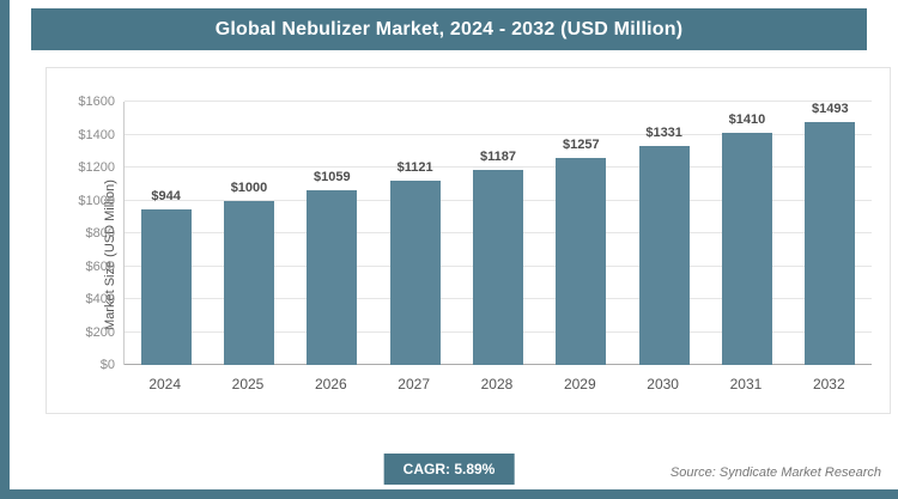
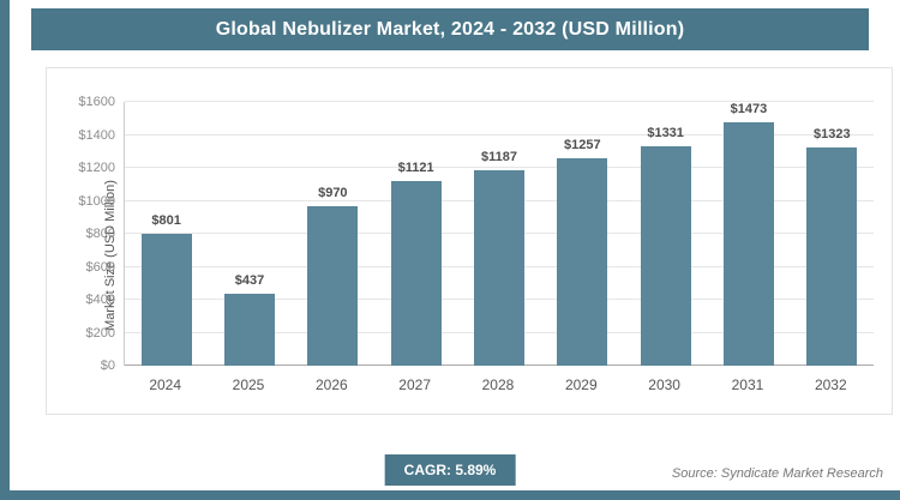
2024: $944 -> $801
2025: $1000 -> $437
2026: $1059 -> $970
2031: $1410 -> $1473
2032: $1493 -> $1323
